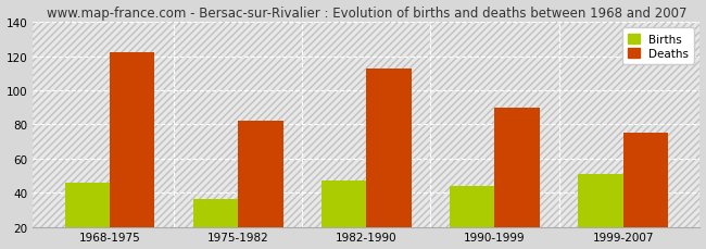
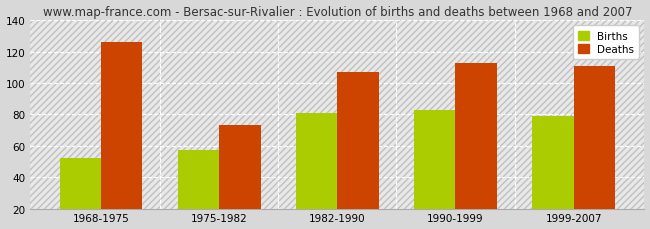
Births/1968-1975: 46 -> 52
Deaths/1968-1975: 122 -> 126
Births/1975-1982: 36 -> 57
Deaths/1975-1982: 82 -> 73
Births/1982-1990: 47 -> 81
Deaths/1982-1990: 113 -> 107
Births/1990-1999: 44 -> 83
Deaths/1990-1999: 90 -> 113
Births/1999-2007: 51 -> 79
Deaths/1999-2007: 75 -> 111
